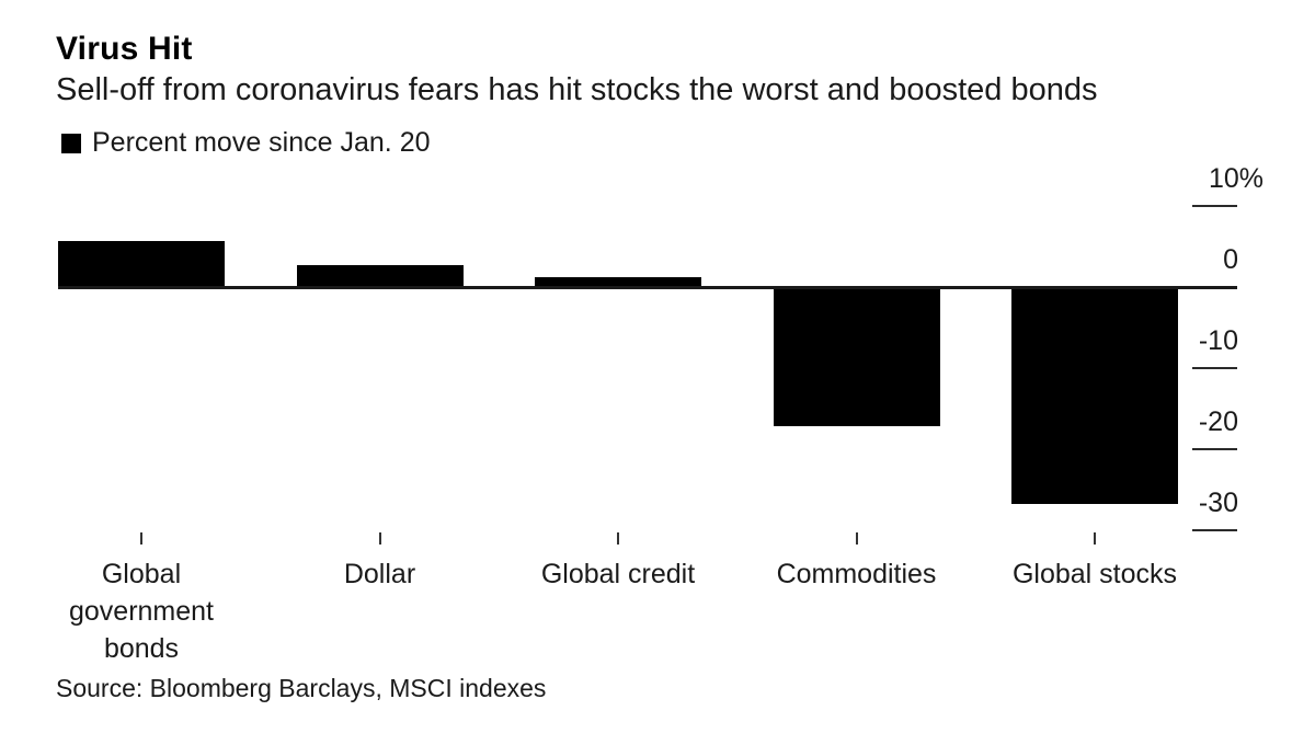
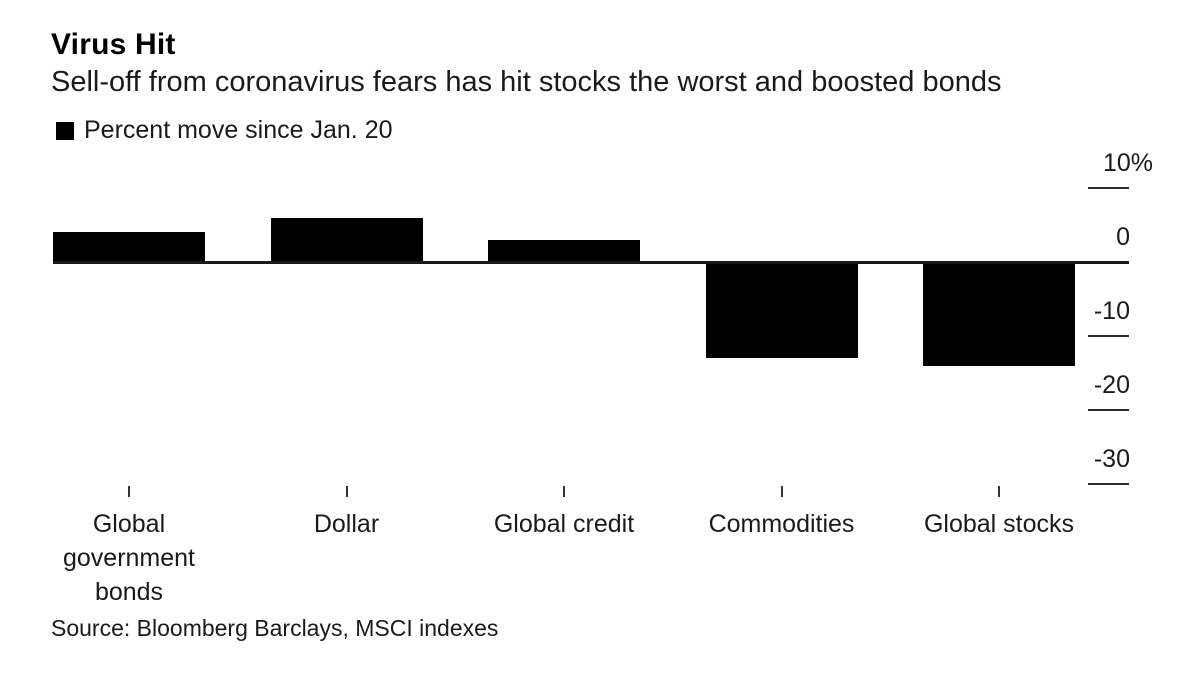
Global government bonds: 6 -> 4
Dollar: 3 -> 6
Global credit: 1 -> 3
Commodities: -17 -> -13
Global stocks: -27 -> -14
